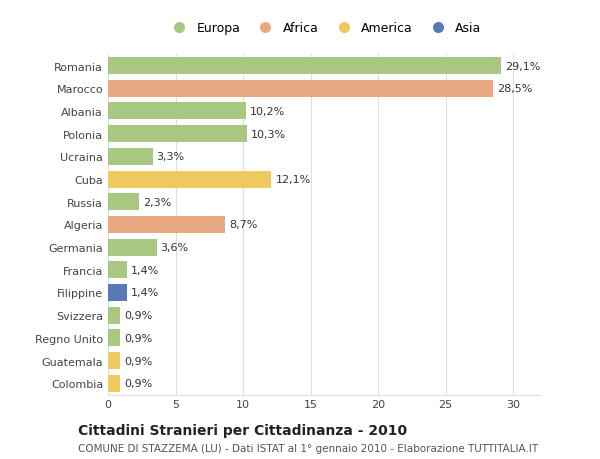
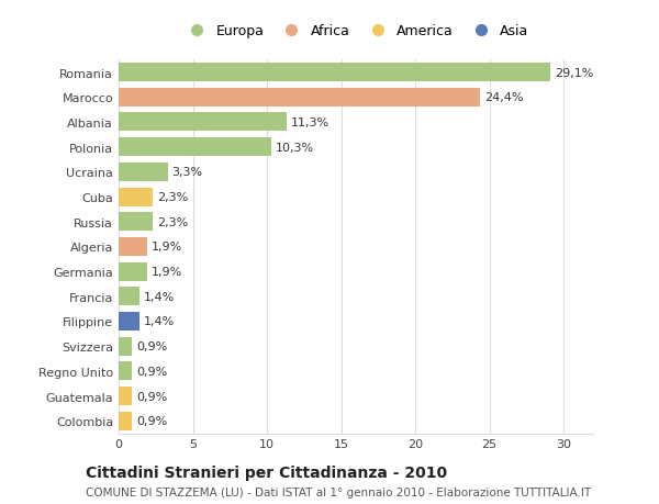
Marocco: 28,5% -> 24,4%
Albania: 10,2% -> 11,3%
Cuba: 12,1% -> 2,3%
Algeria: 8,7% -> 1,9%
Germania: 3,6% -> 1,9%
